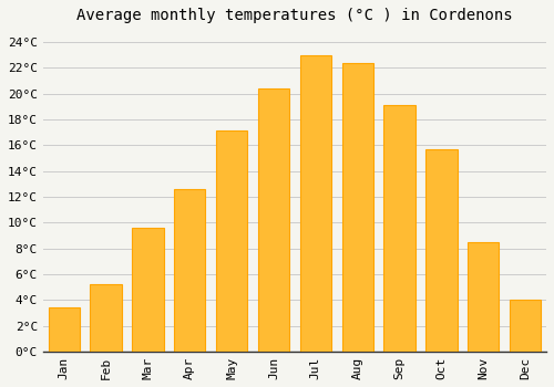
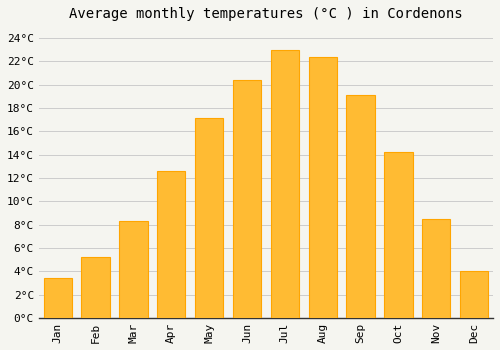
Mar: 9.6°C -> 8.3°C
Oct: 15.7°C -> 14.2°C
